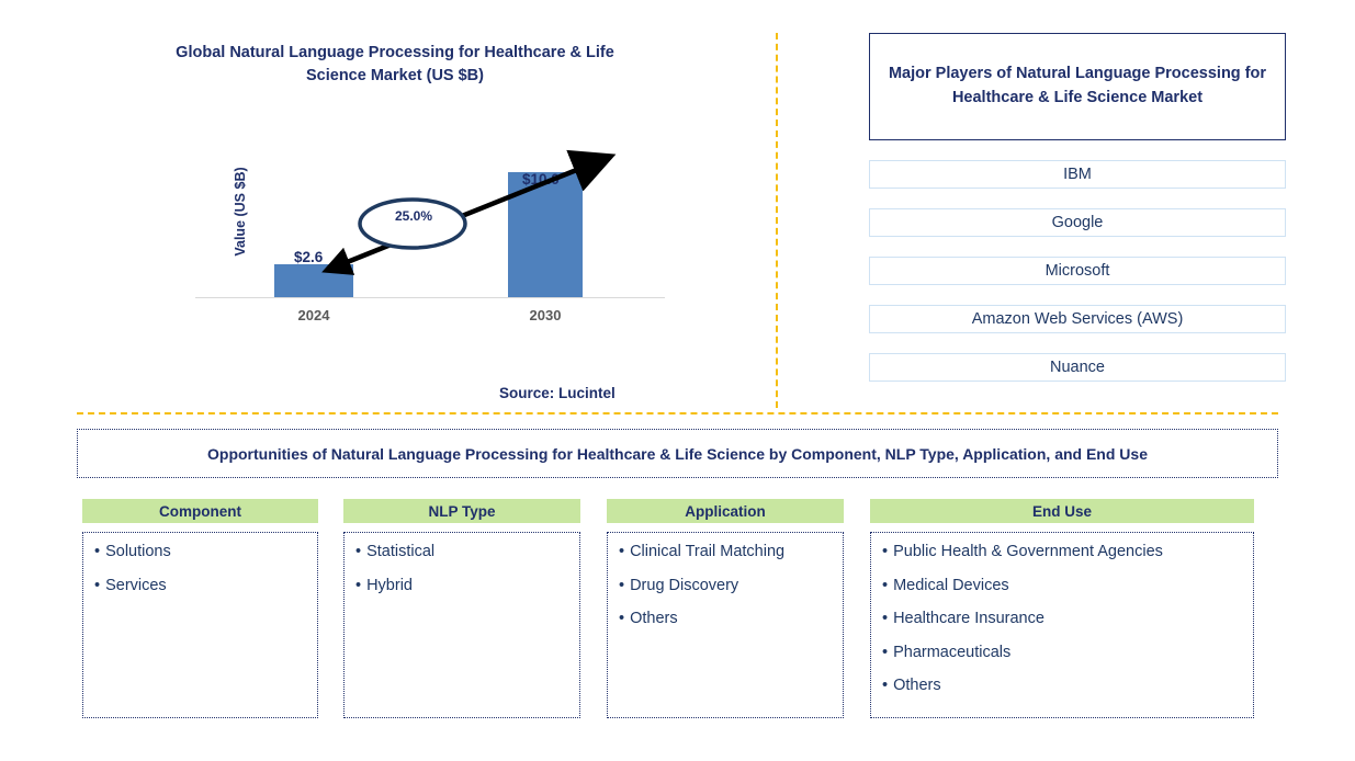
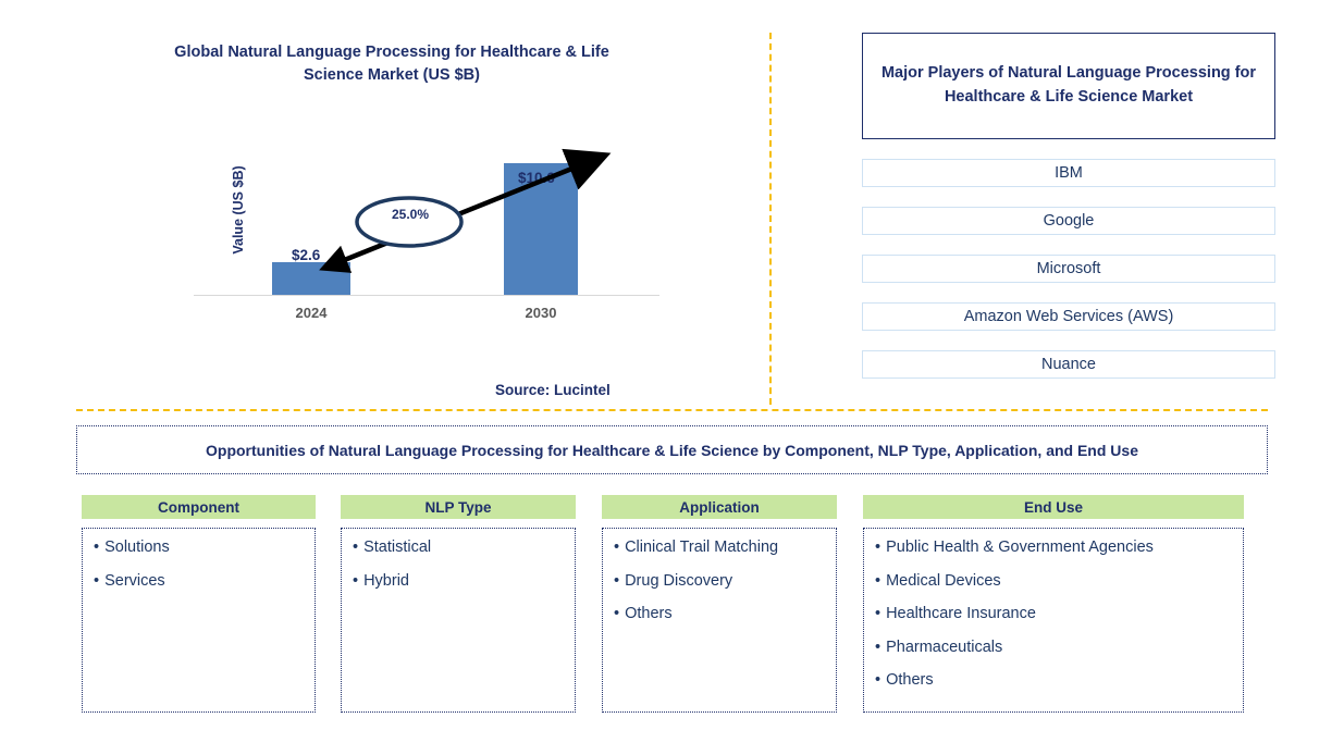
2030: $10.0 -> $10.6
